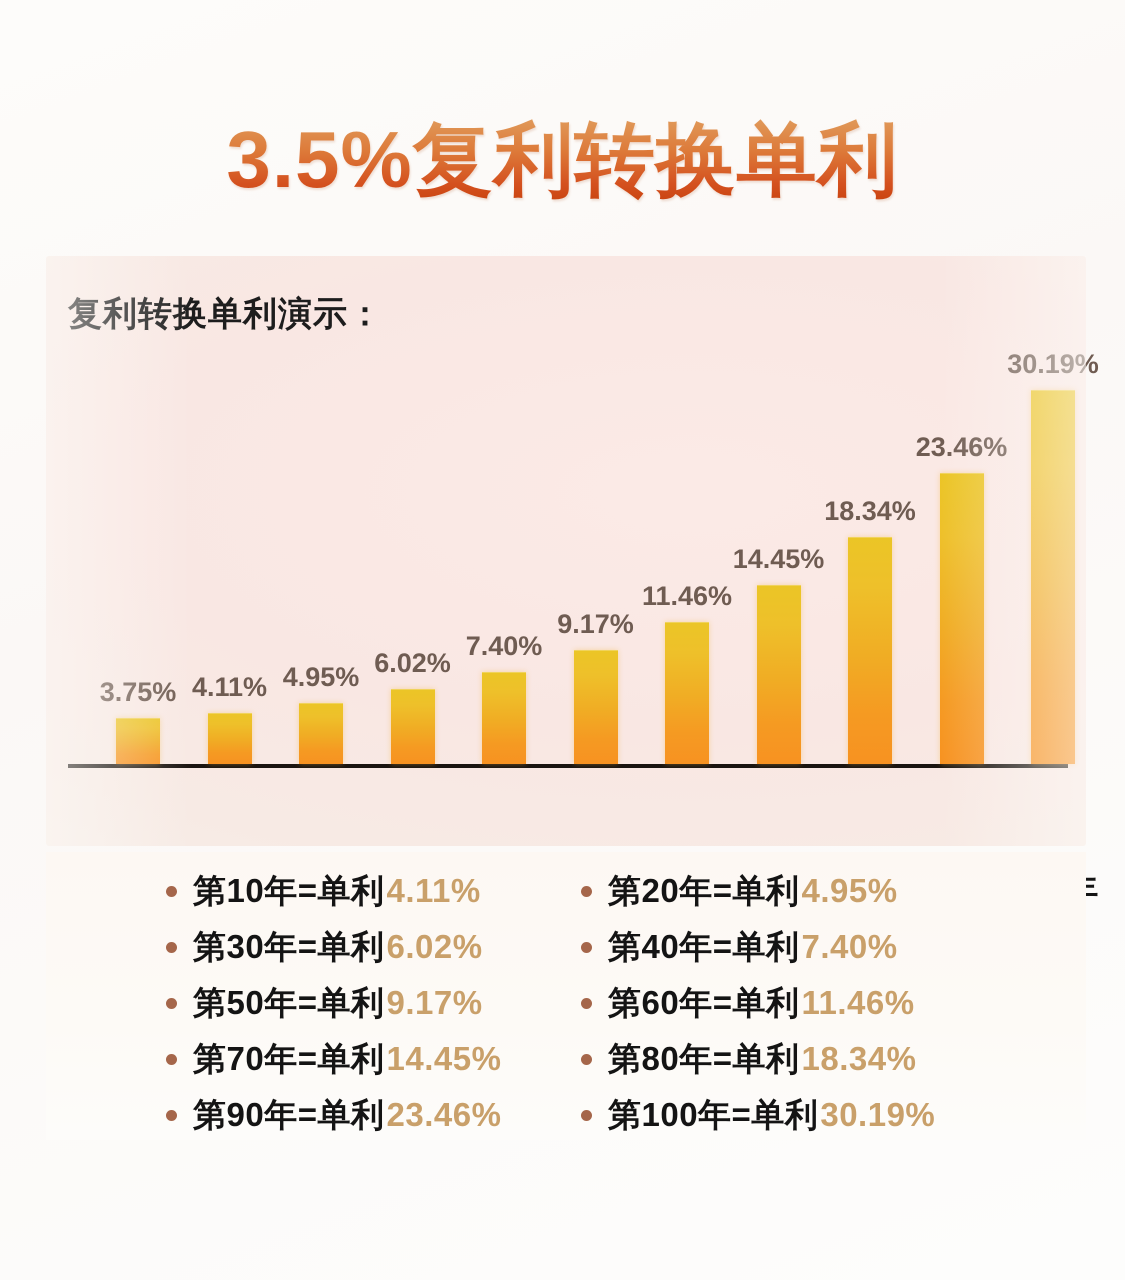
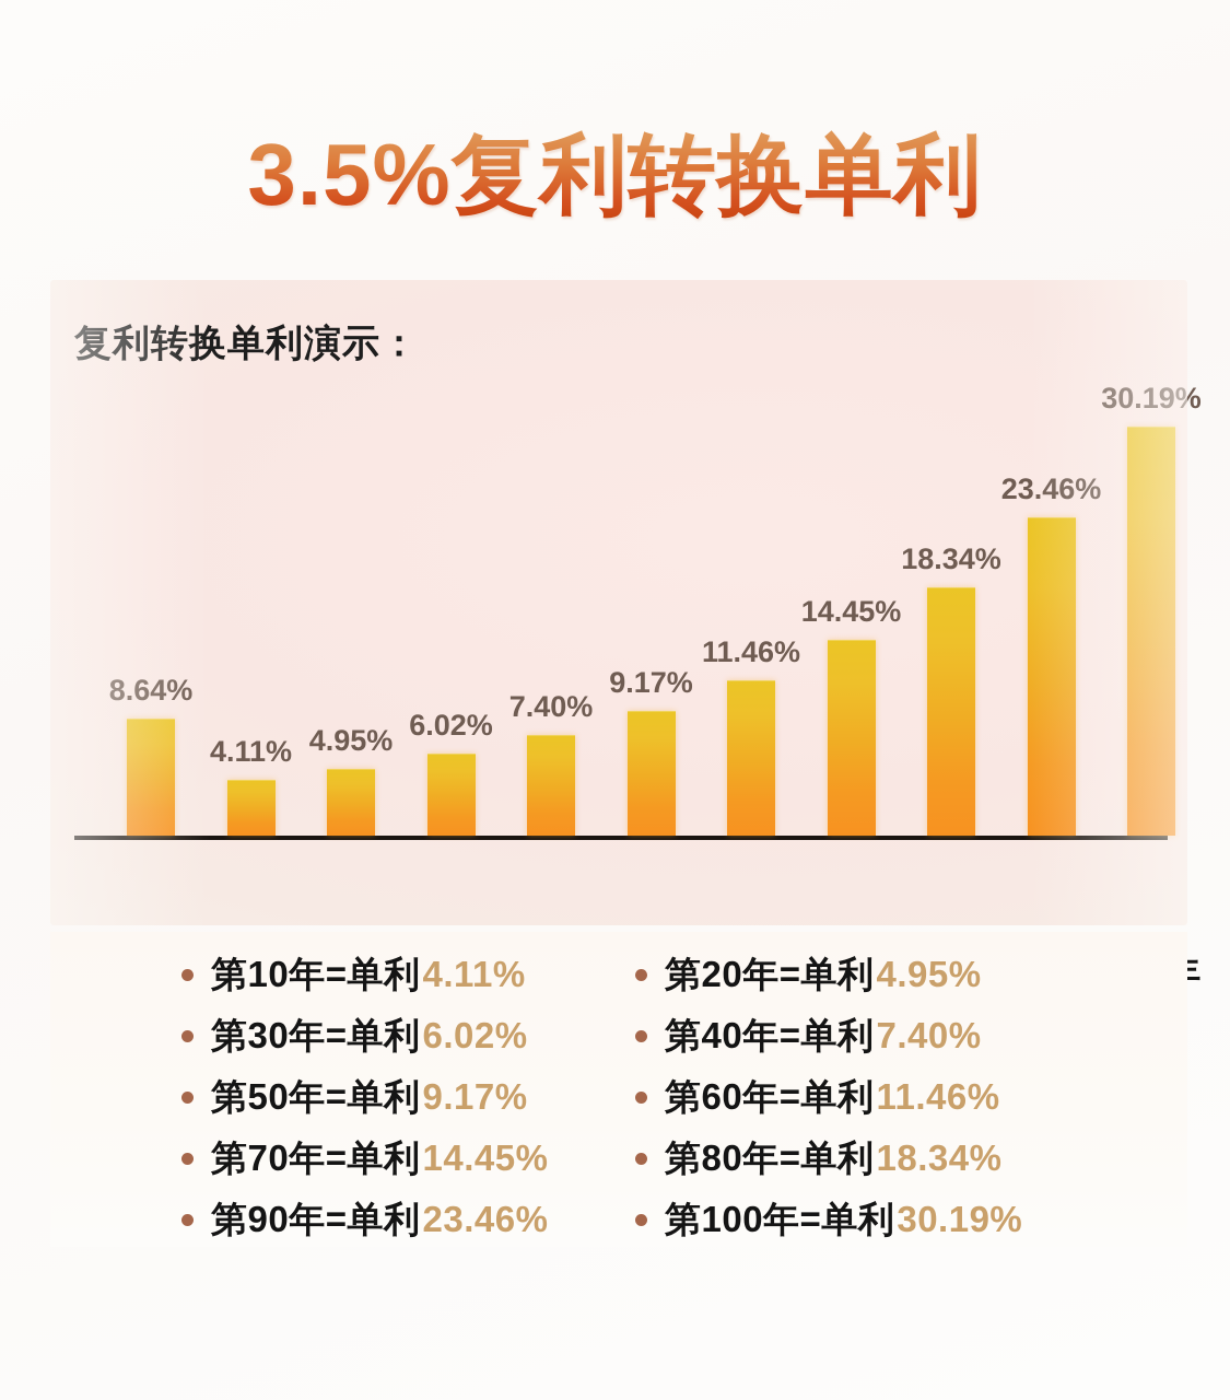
5年: 3.75% -> 8.64%
